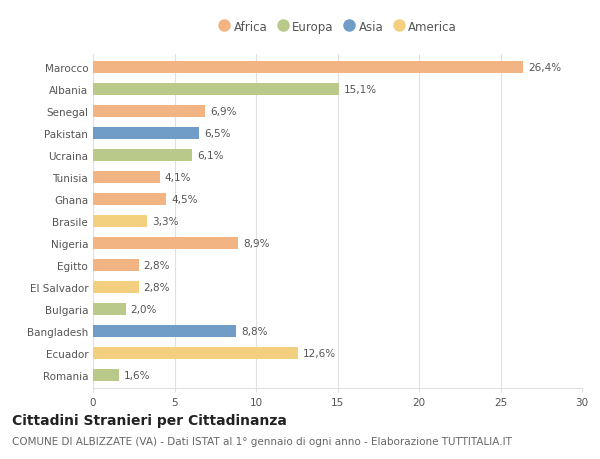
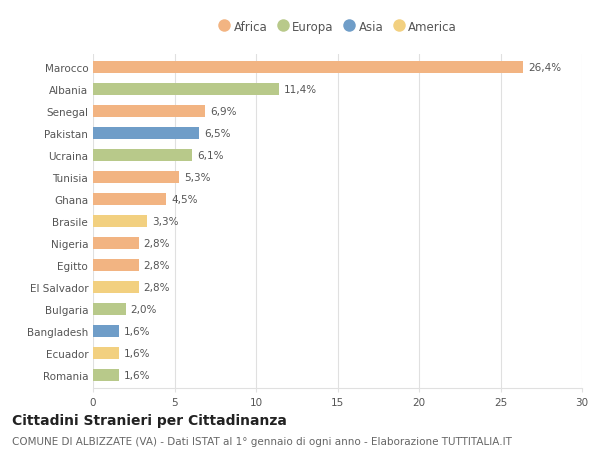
Albania: 15,1% -> 11,4%
Tunisia: 4,1% -> 5,3%
Nigeria: 8,9% -> 2,8%
Bangladesh: 8,8% -> 1,6%
Ecuador: 12,6% -> 1,6%
